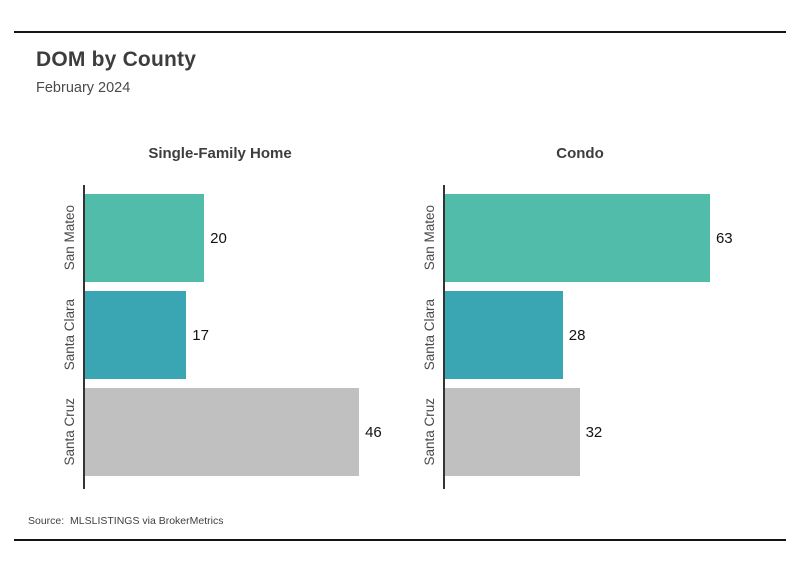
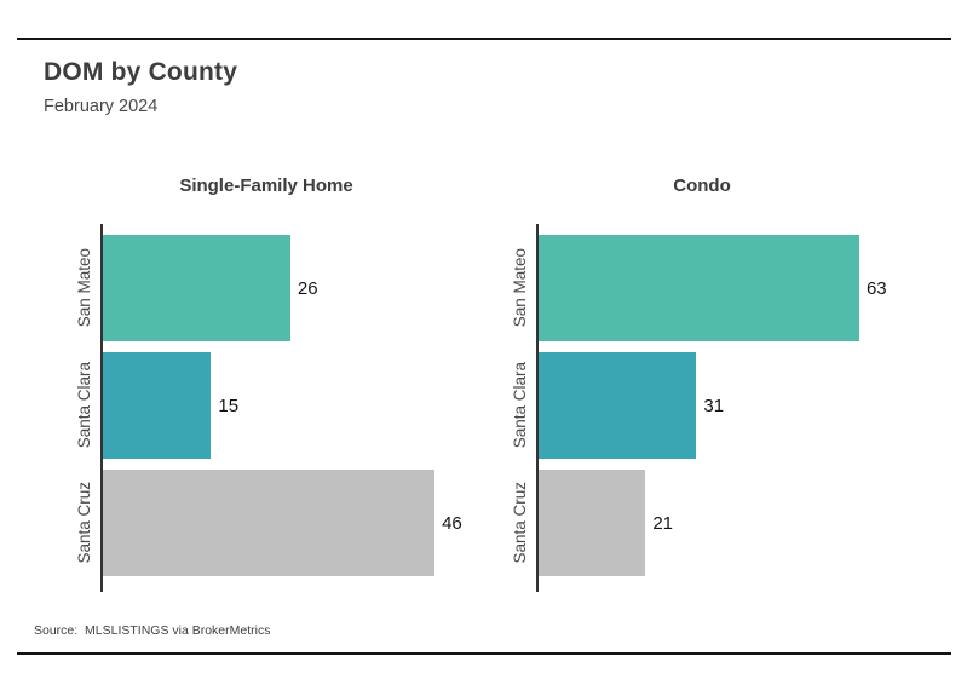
Single-Family Home/San Mateo: 20 -> 26
Single-Family Home/Santa Clara: 17 -> 15
Condo/Santa Clara: 28 -> 31
Condo/Santa Cruz: 32 -> 21
